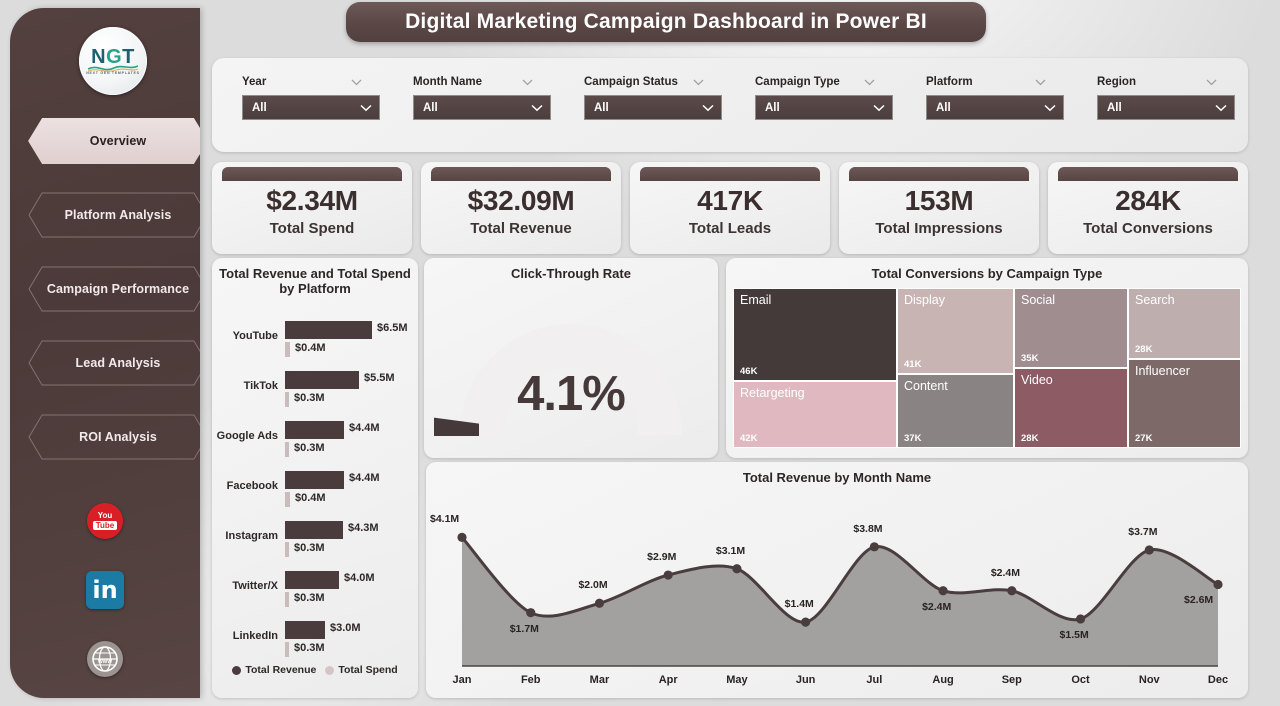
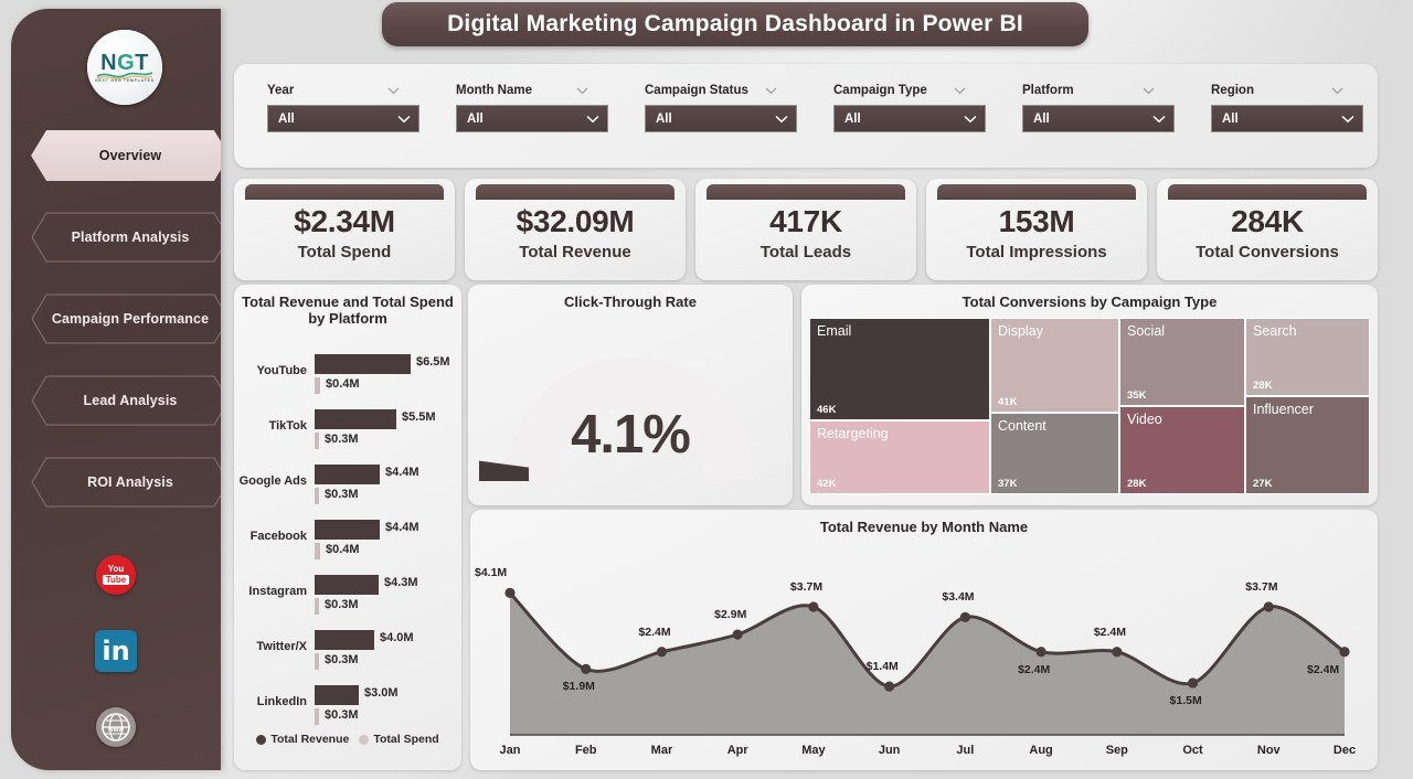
Total Revenue by Month Name/Feb: $1.7M -> $1.9M
Total Revenue by Month Name/Mar: $2.0M -> $2.4M
Total Revenue by Month Name/May: $3.1M -> $3.7M
Total Revenue by Month Name/Jul: $3.8M -> $3.4M
Total Revenue by Month Name/Dec: $2.6M -> $2.4M
